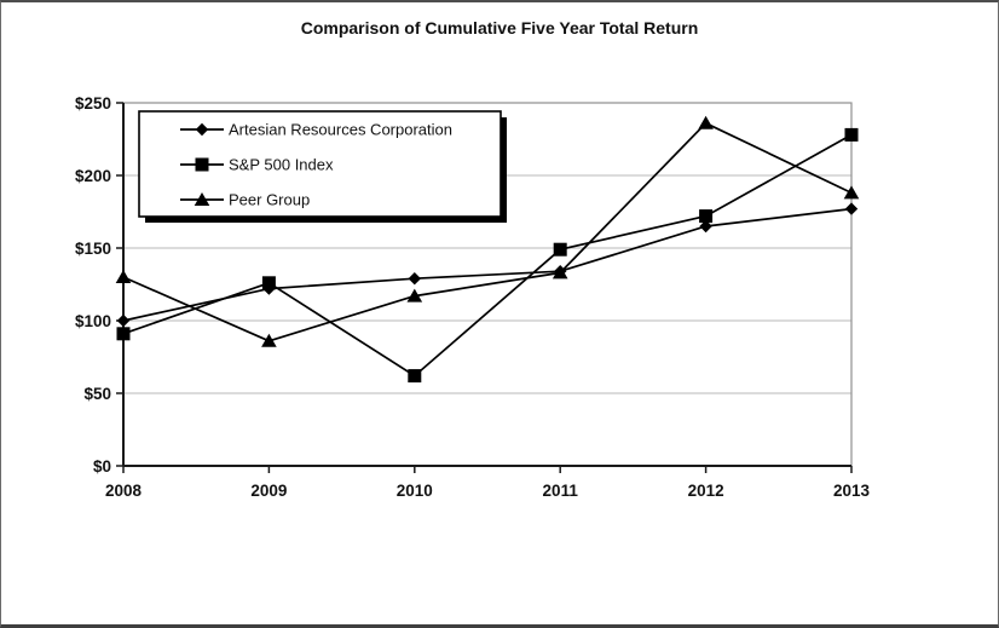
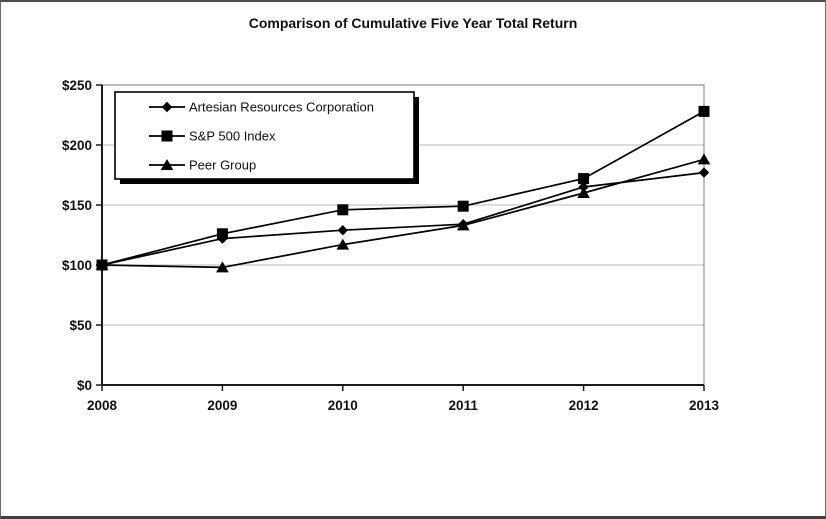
S&P 500 Index/2008: $91 -> $100
Peer Group/2008: $130 -> $100
Peer Group/2009: $86 -> $98
S&P 500 Index/2010: $62 -> $146
Peer Group/2012: $236 -> $160
